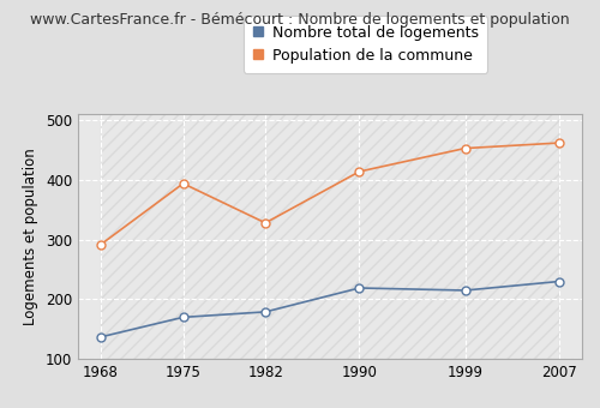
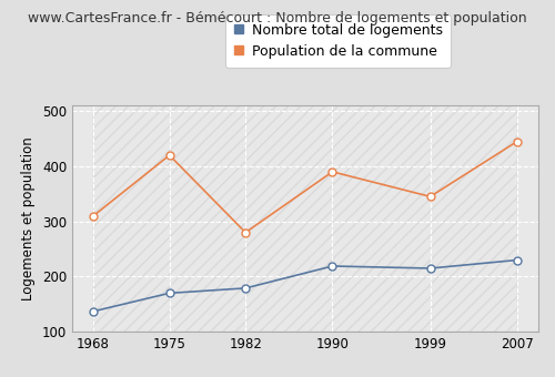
Population de la commune/1968: 292 -> 310
Population de la commune/1975: 394 -> 420
Population de la commune/1982: 328 -> 280
Population de la commune/1990: 414 -> 390
Population de la commune/1999: 453 -> 345
Population de la commune/2007: 462 -> 445
